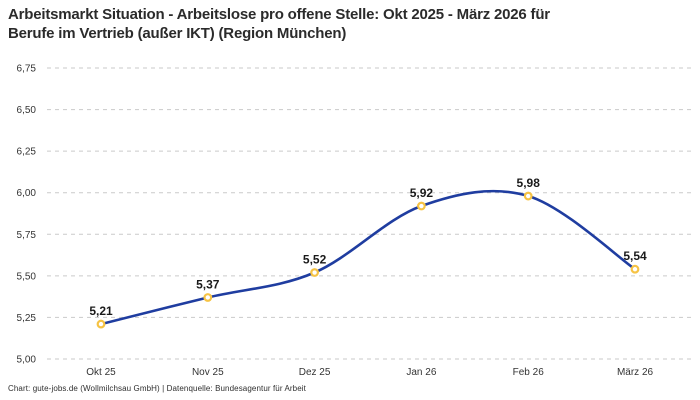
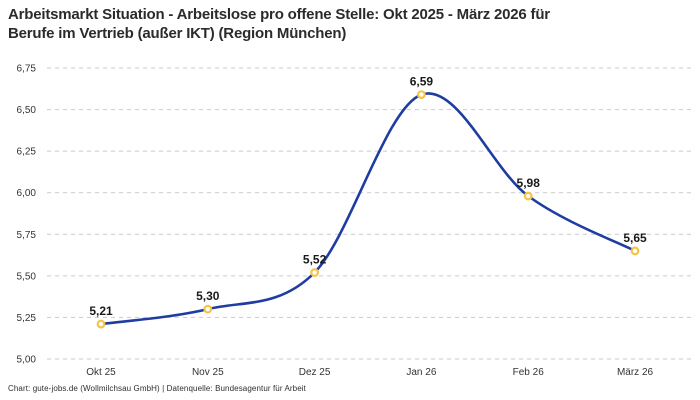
Nov 25: 5,37 -> 5,30
Jan 26: 5,92 -> 6,59
März 26: 5,54 -> 5,65
